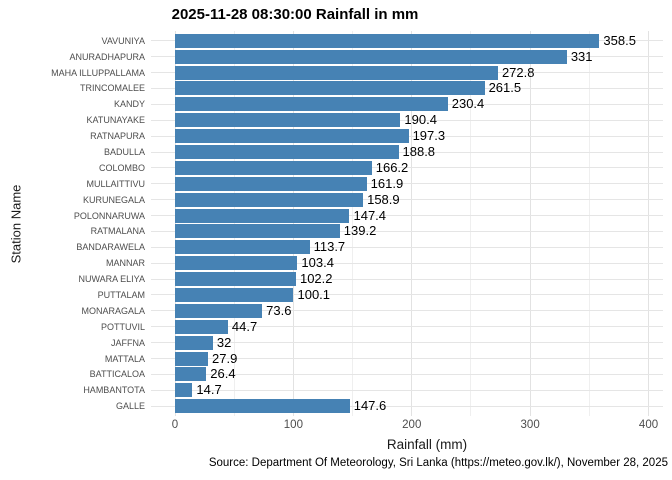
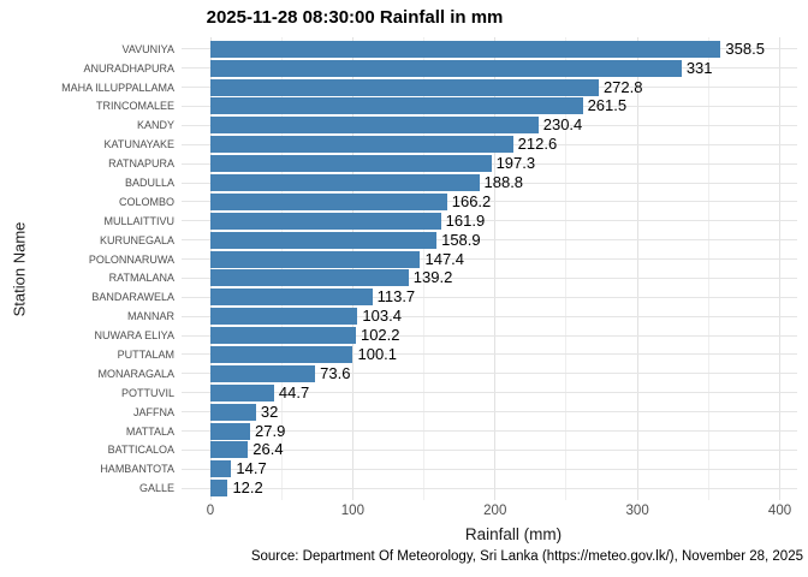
KATUNAYAKE: 190.4 -> 212.6
GALLE: 147.6 -> 12.2
